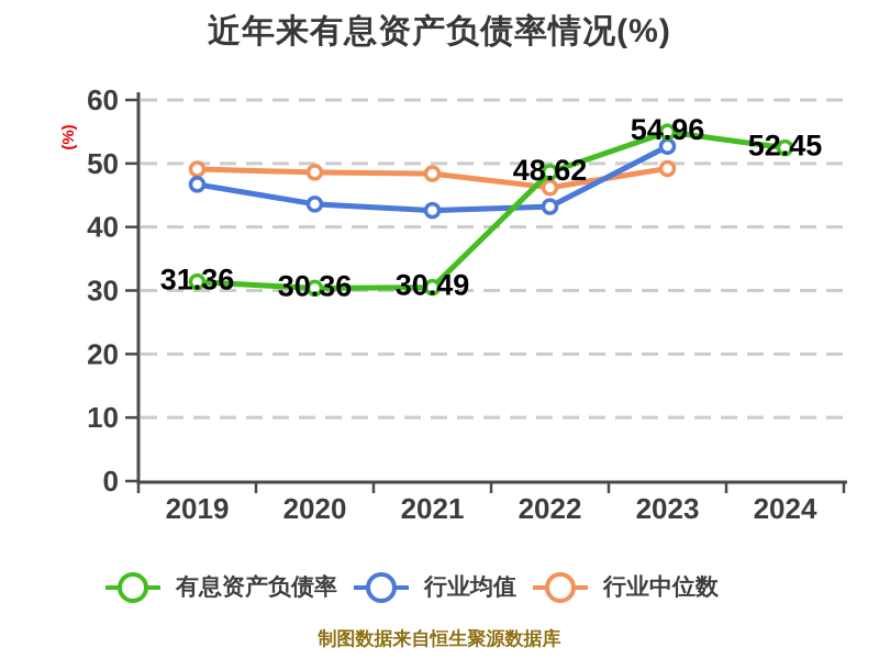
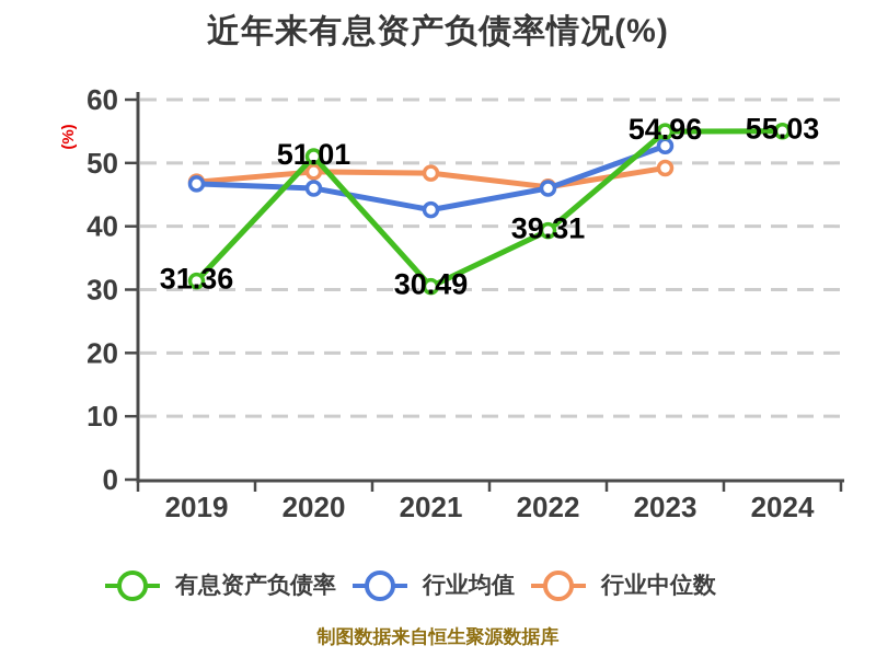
行业中位数/2019: 49 -> 47
有息资产负债率/2020: 30.36 -> 51.01
行业均值/2020: 44 -> 46
有息资产负债率/2022: 48.62 -> 39.31
行业均值/2022: 43 -> 46
有息资产负债率/2024: 52.45 -> 55.03
